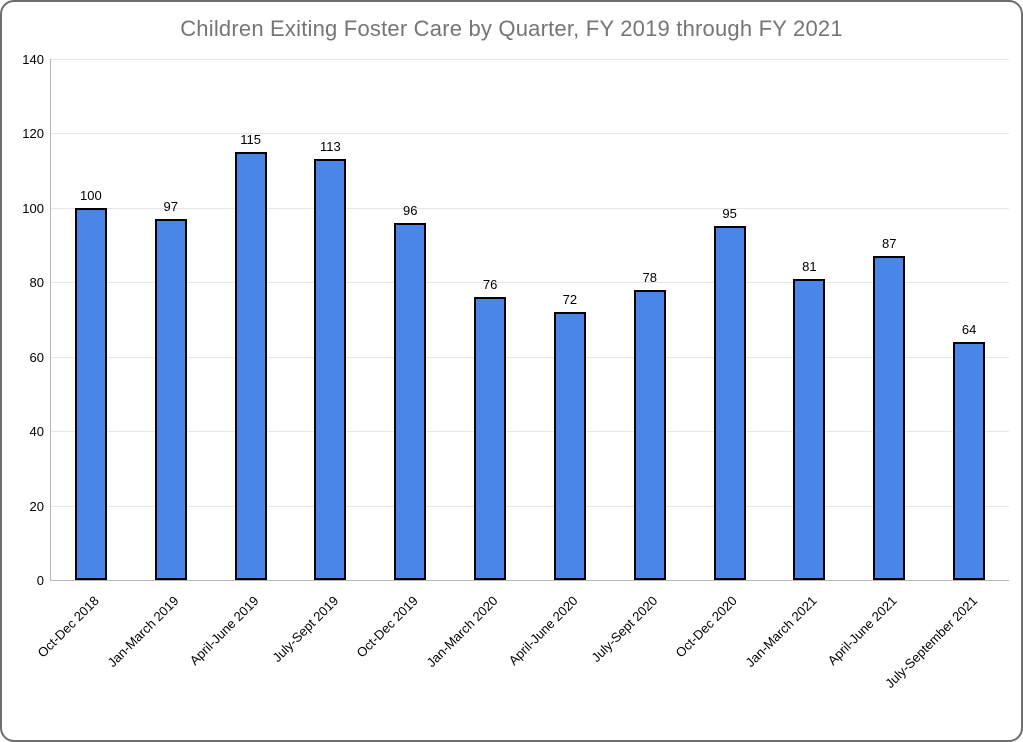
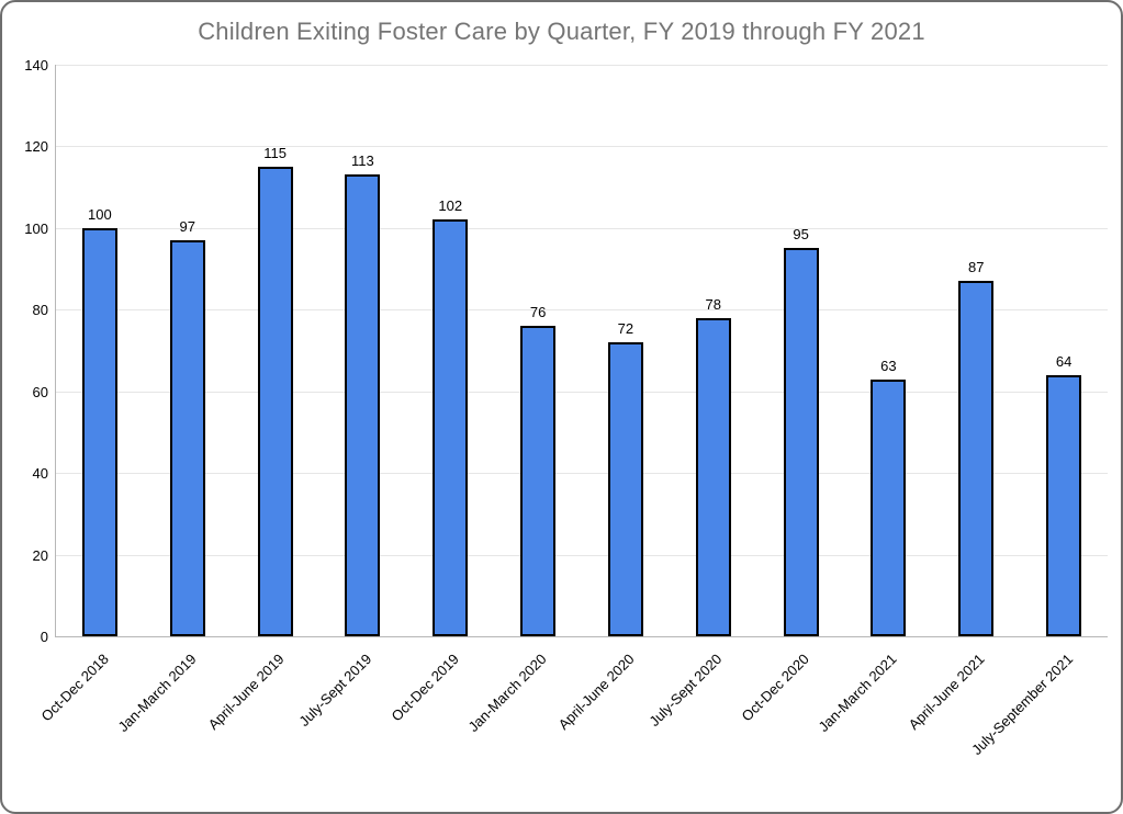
Oct-Dec 2019: 96 -> 102
Jan-March 2021: 81 -> 63
